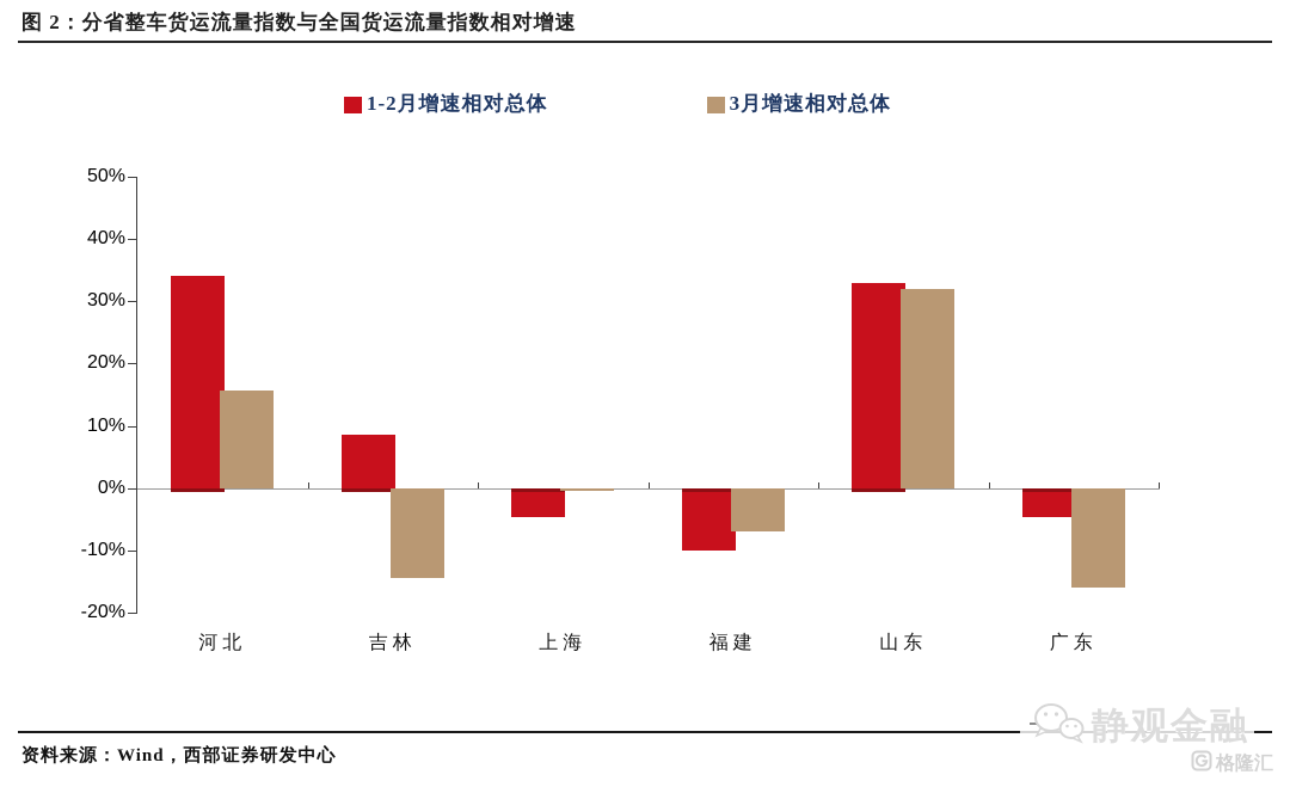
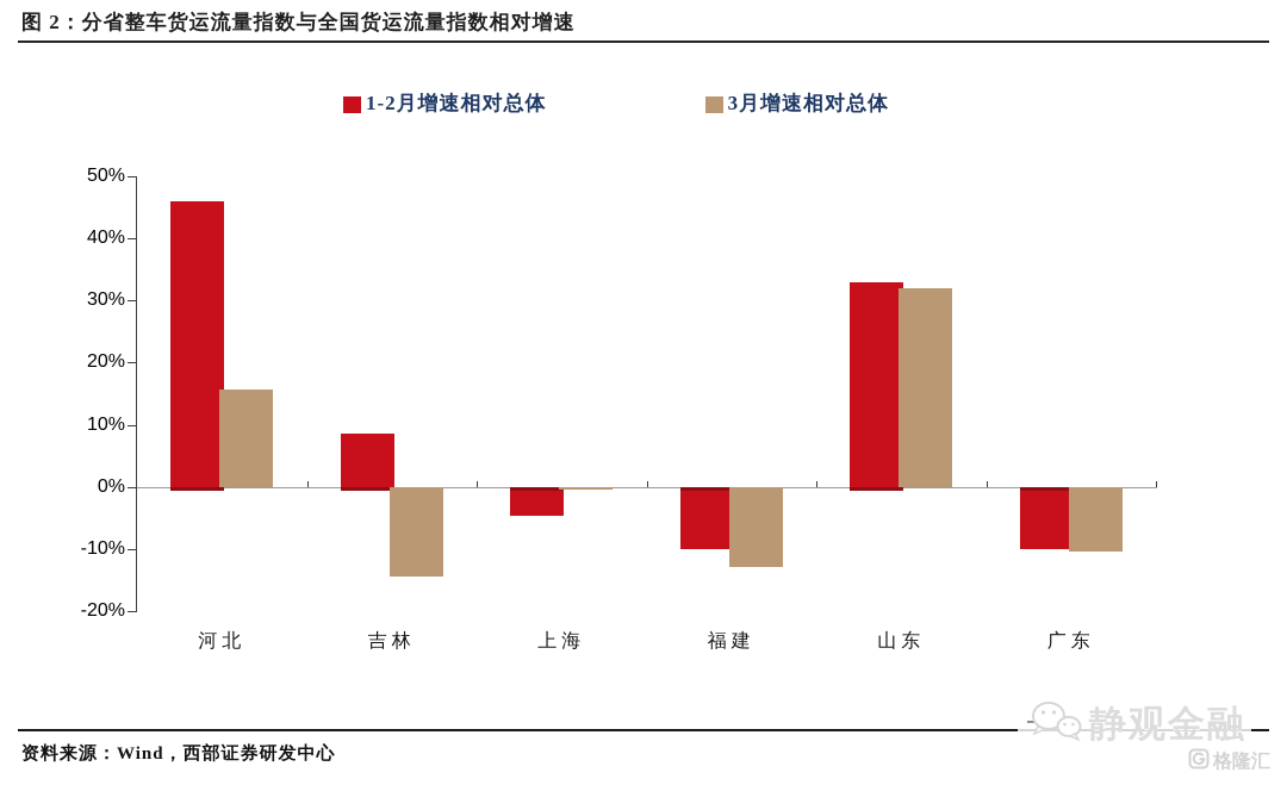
1-2月增速相对总体/河北: 34% -> 46%
3月增速相对总体/福建: -7% -> -13%
1-2月增速相对总体/广东: -4% -> -10%
3月增速相对总体/广东: -16% -> -10%
